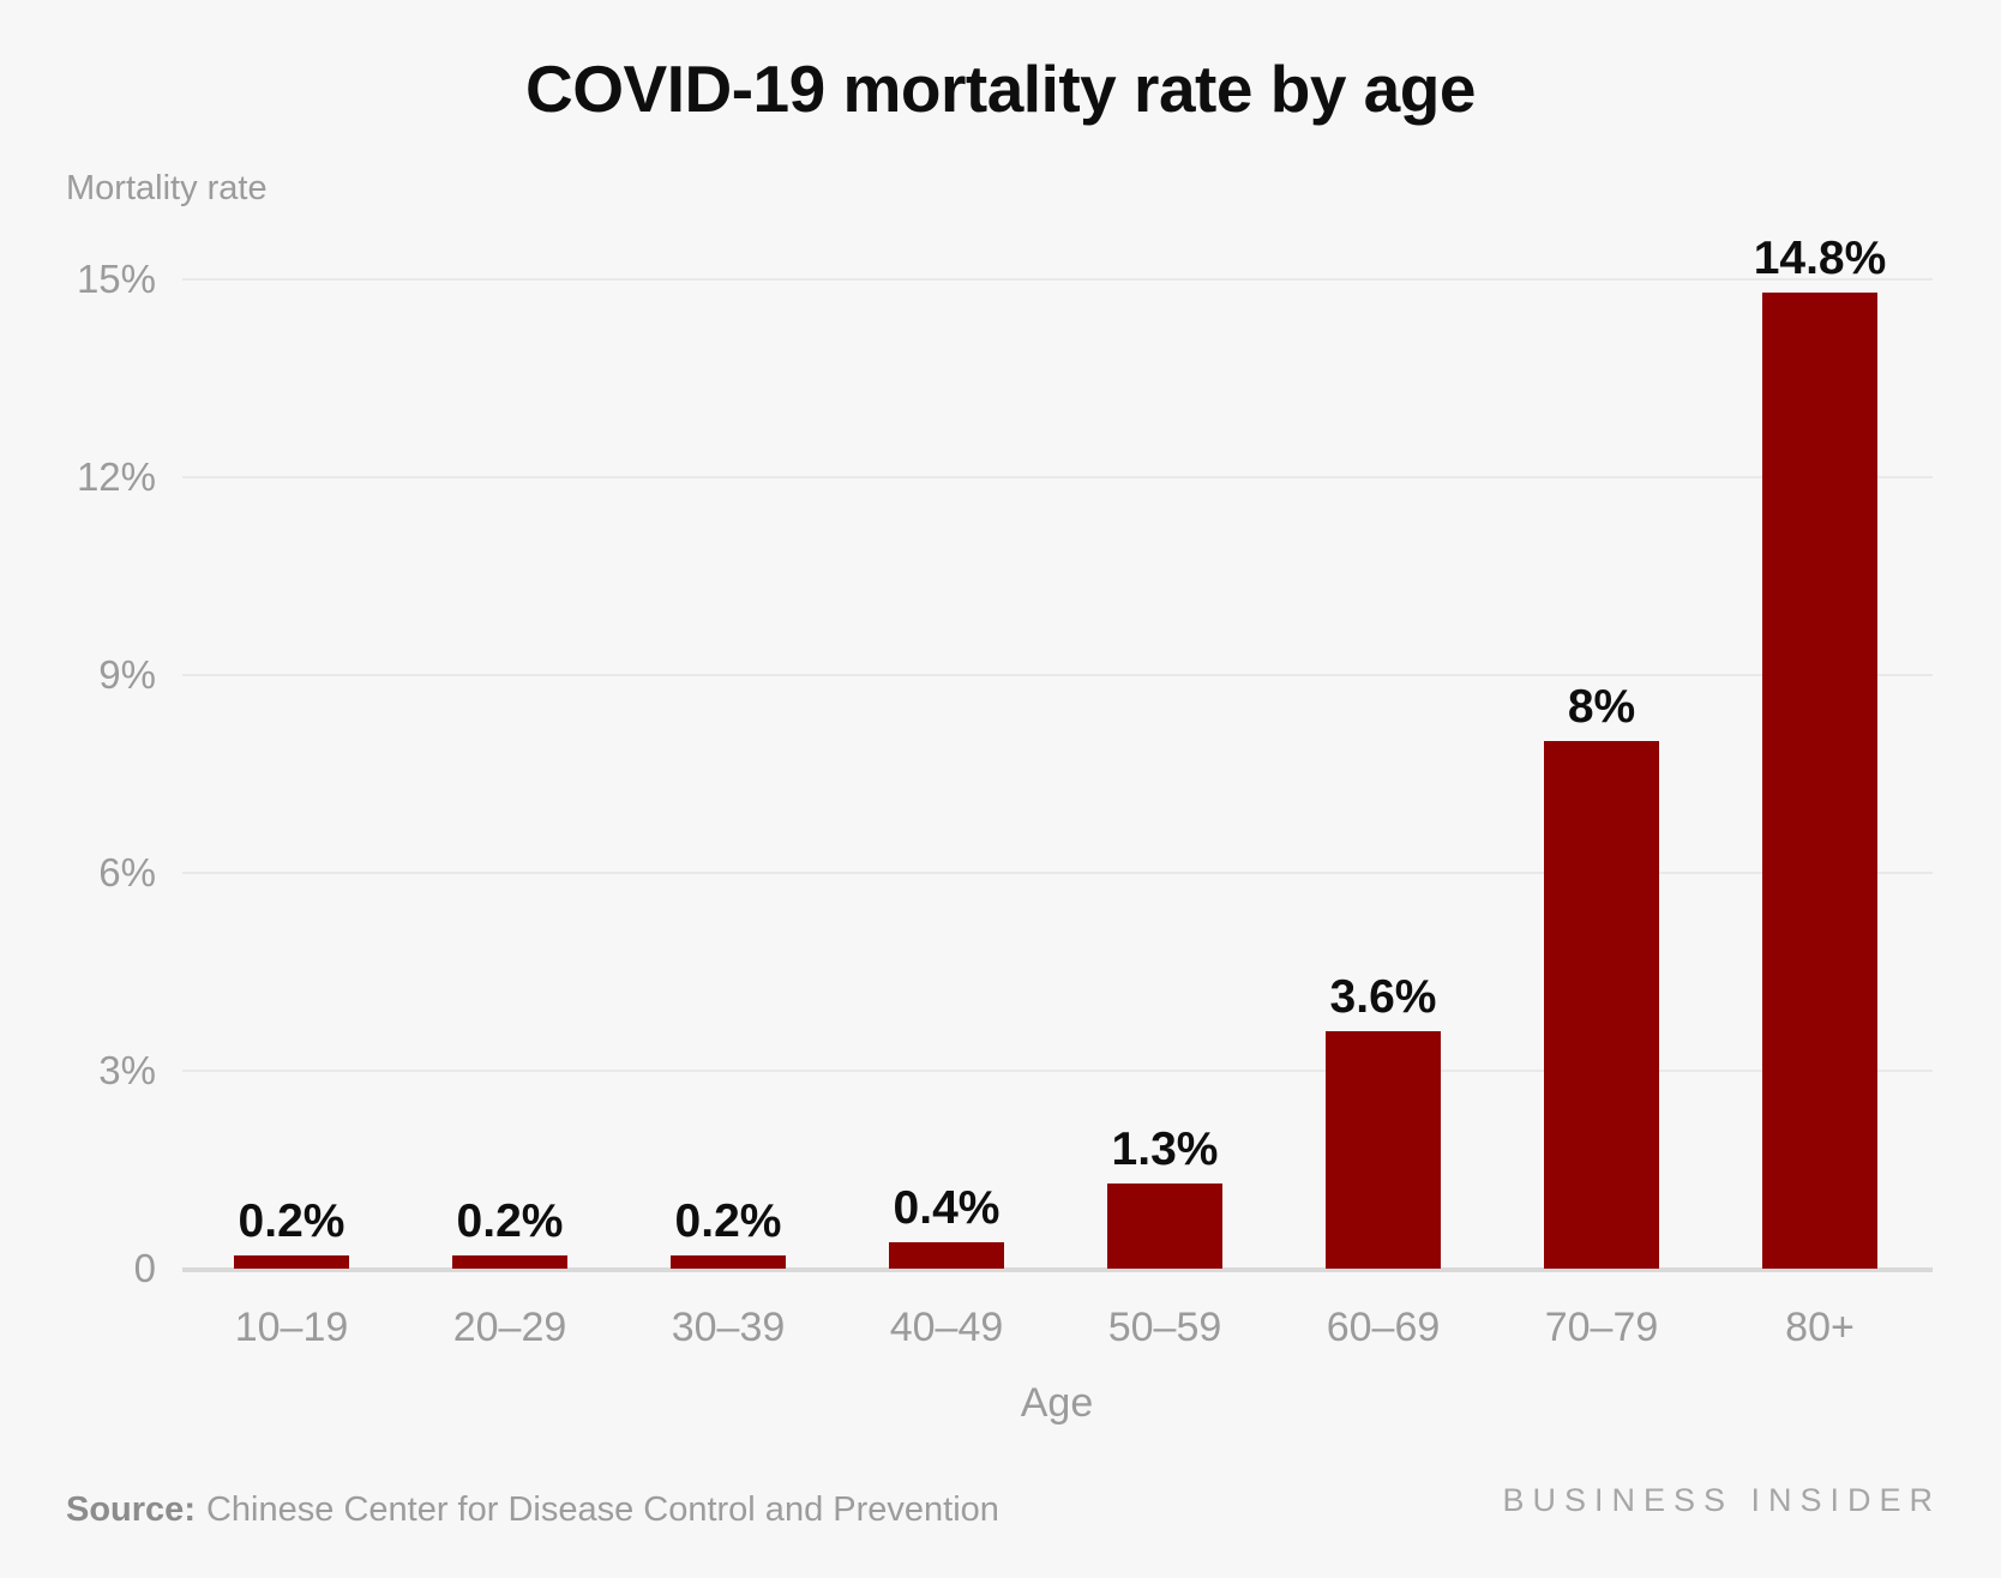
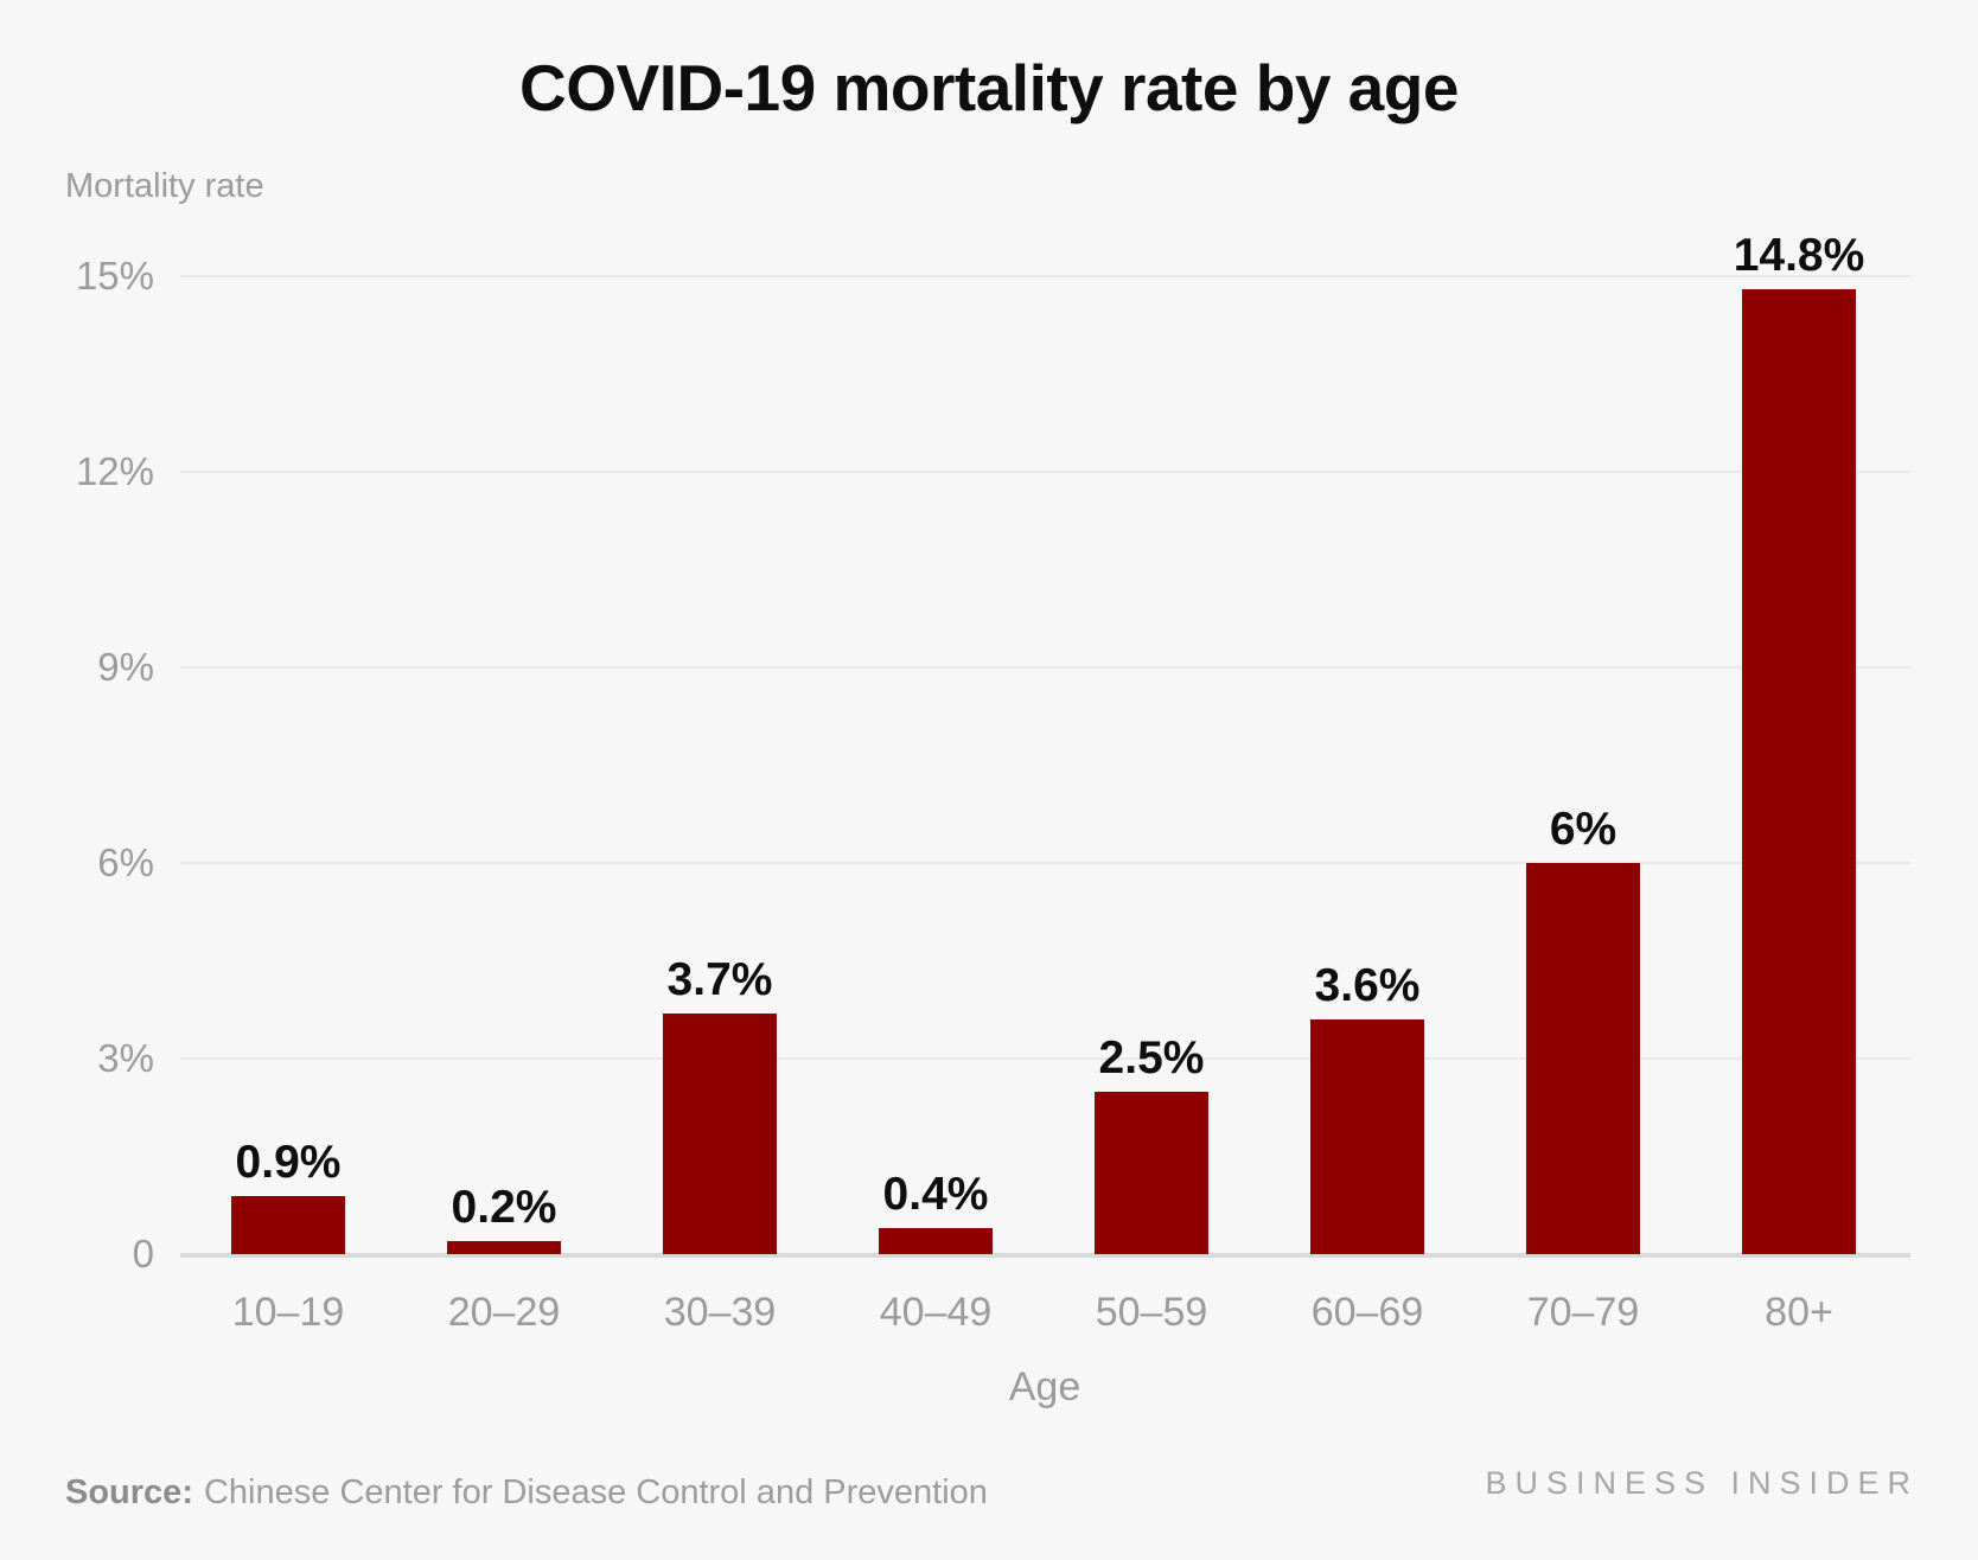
10–19: 0.2% -> 0.9%
30–39: 0.2% -> 3.7%
50–59: 1.3% -> 2.5%
70–79: 8% -> 6%
